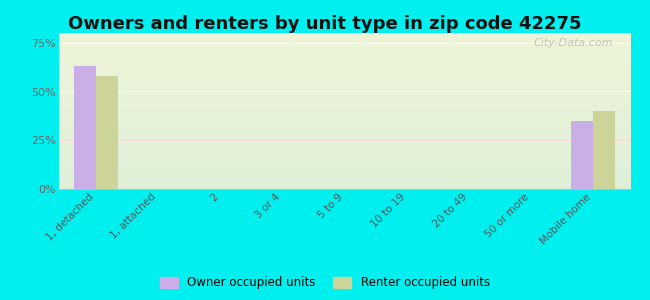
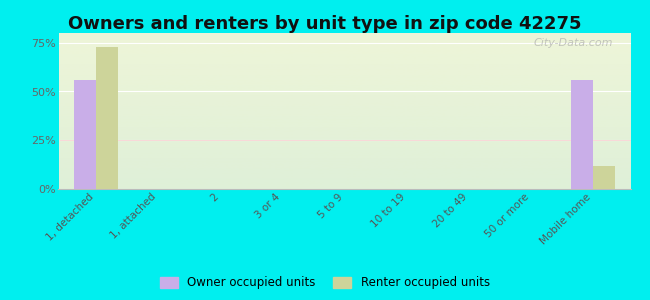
Owner occupied units/1, detached: 63% -> 56%
Renter occupied units/1, detached: 58% -> 73%
Owner occupied units/Mobile home: 35% -> 56%
Renter occupied units/Mobile home: 40% -> 12%
